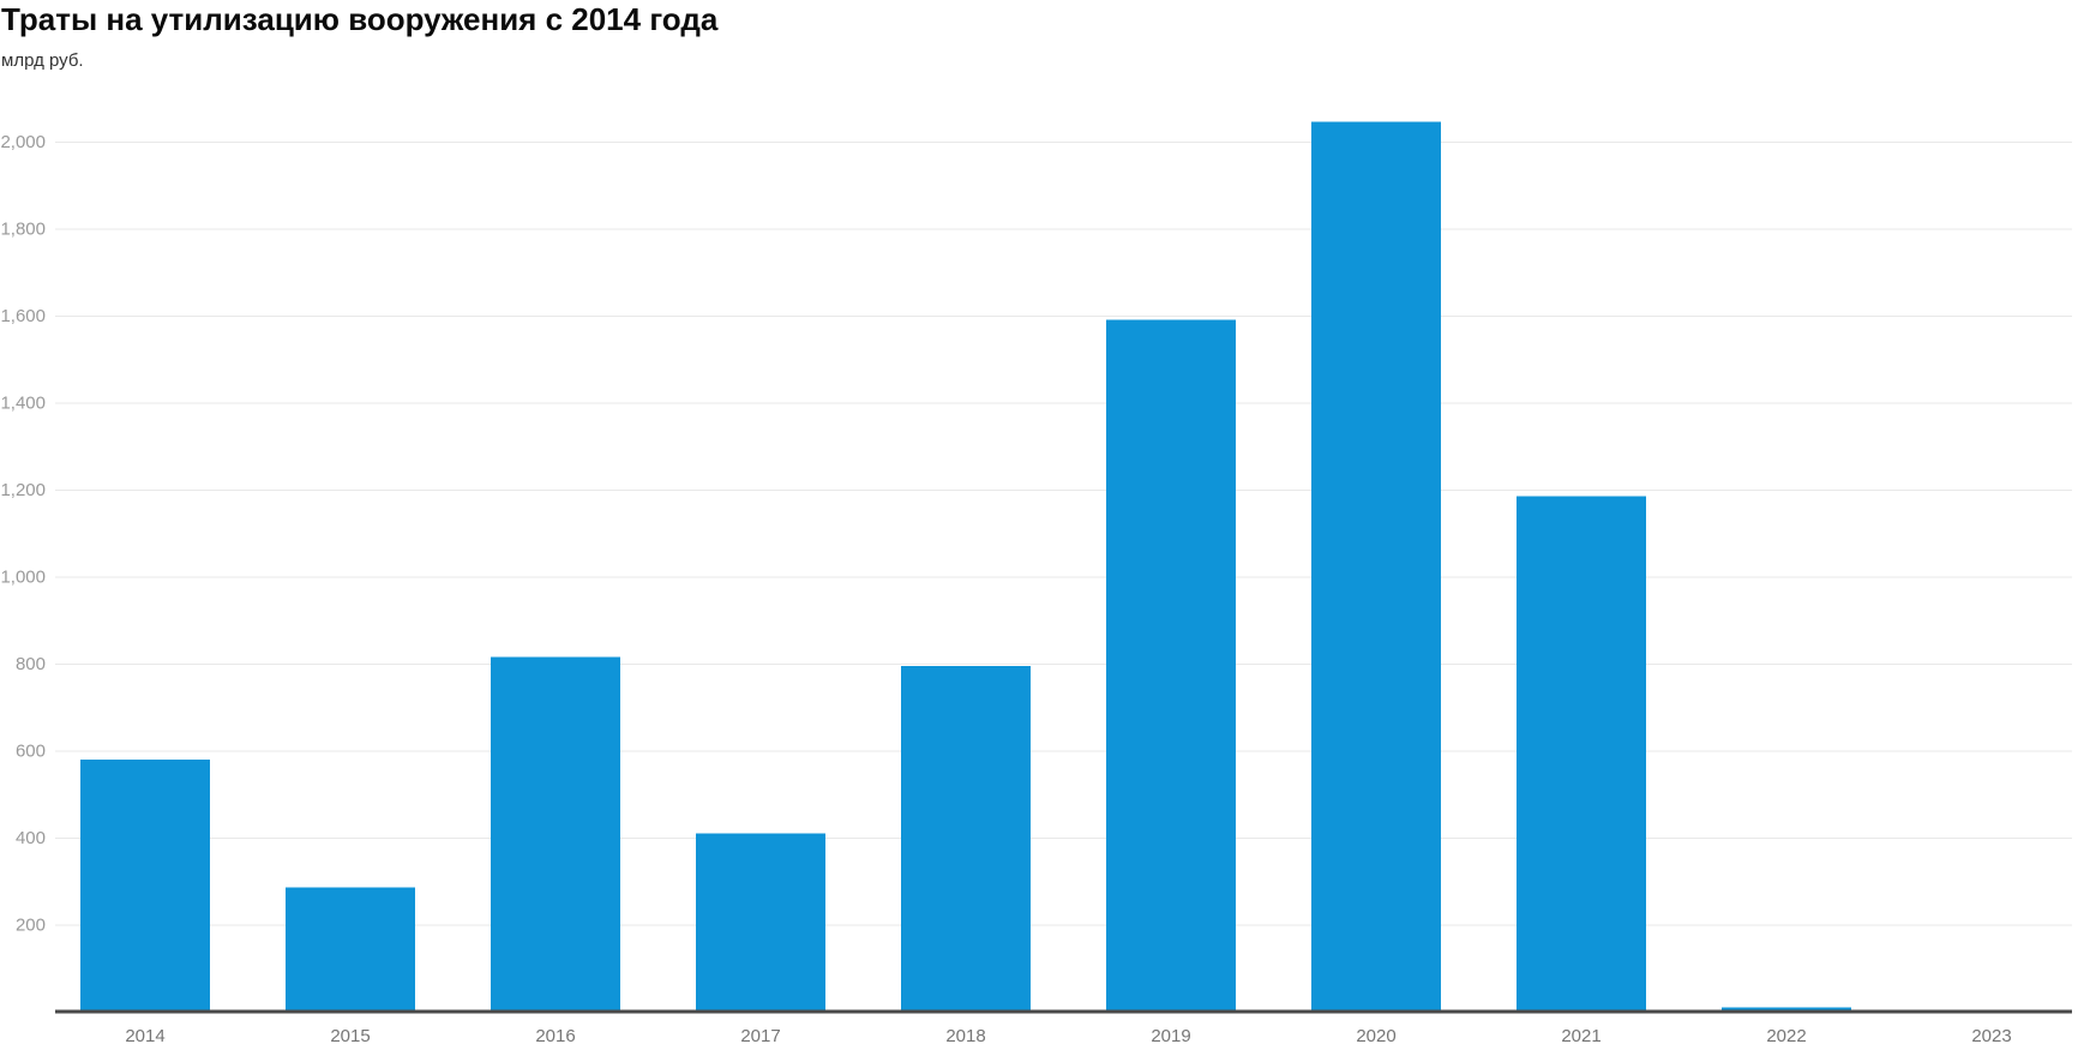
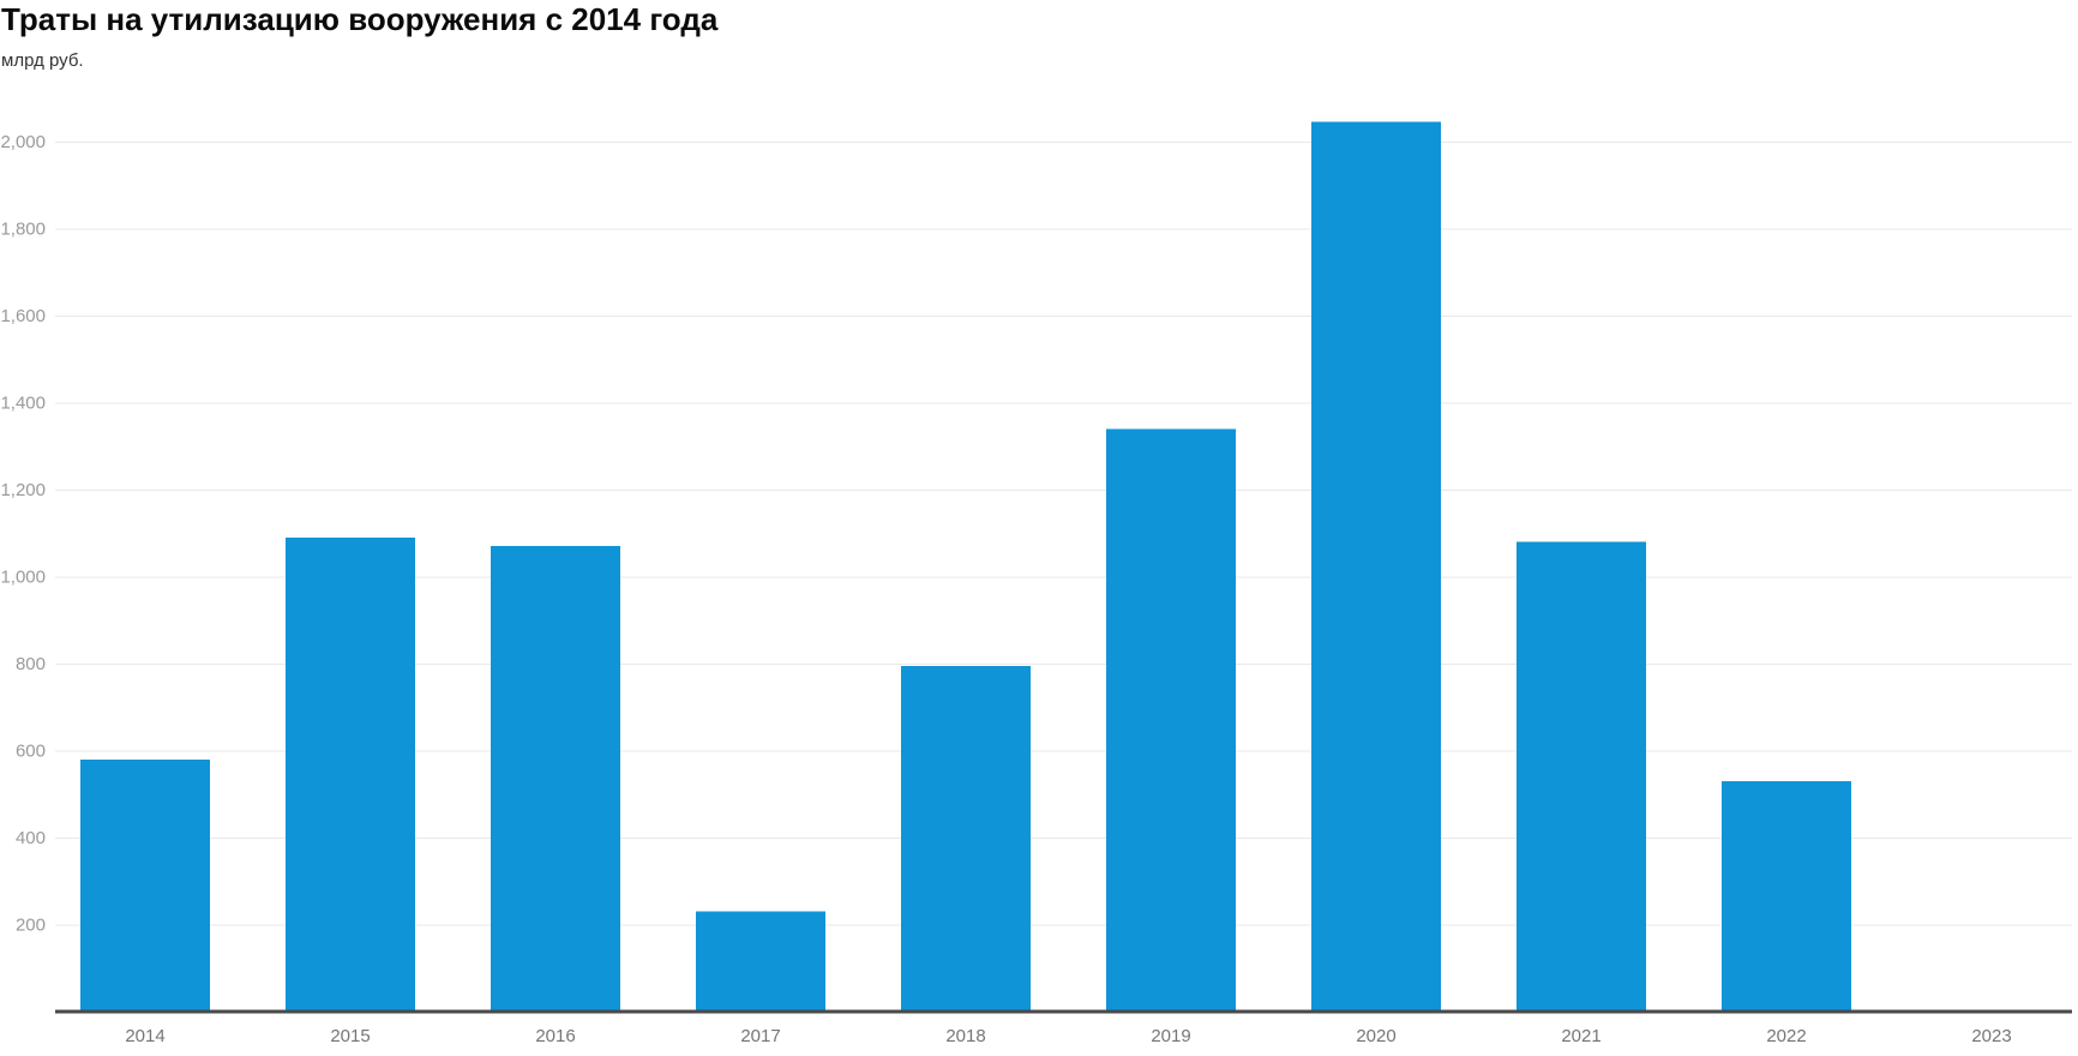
2015: 280 -> 1090
2016: 820 -> 1070
2017: 410 -> 230
2019: 1590 -> 1340
2021: 1180 -> 1080
2022: 10 -> 530
